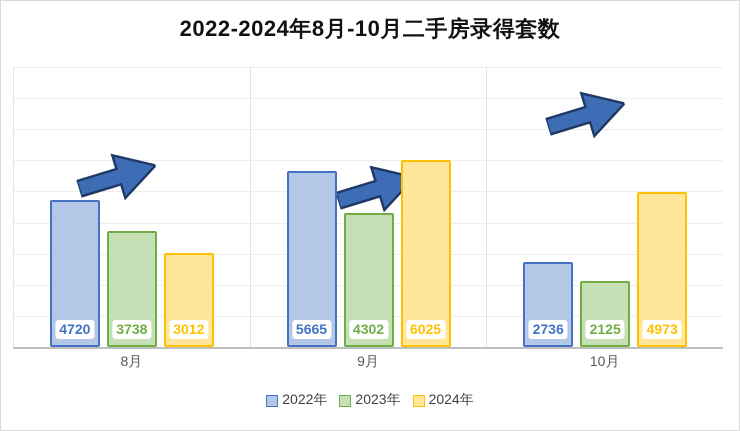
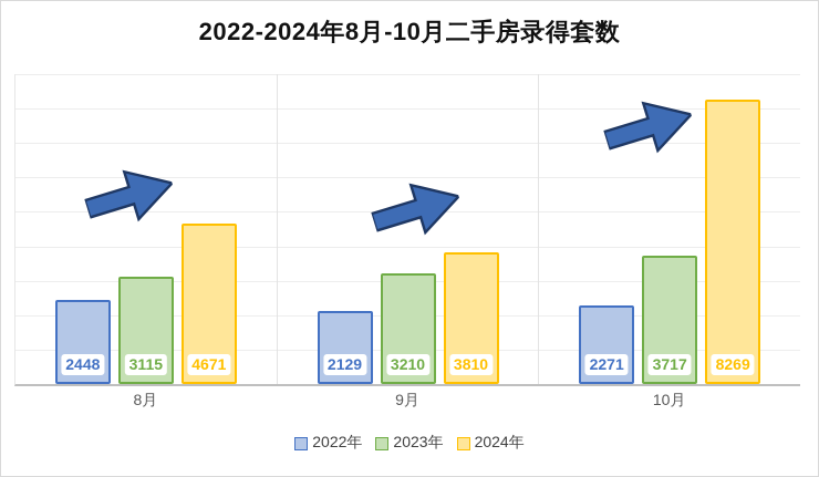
2022年/8月: 4720 -> 2448
2023年/8月: 3738 -> 3115
2024年/8月: 3012 -> 4671
2022年/9月: 5665 -> 2129
2023年/9月: 4302 -> 3210
2024年/9月: 6025 -> 3810
2022年/10月: 2736 -> 2271
2023年/10月: 2125 -> 3717
2024年/10月: 4973 -> 8269
